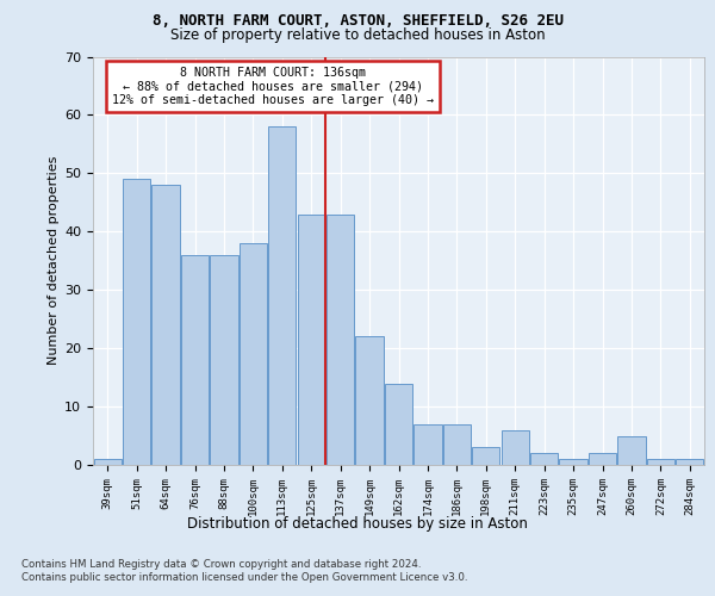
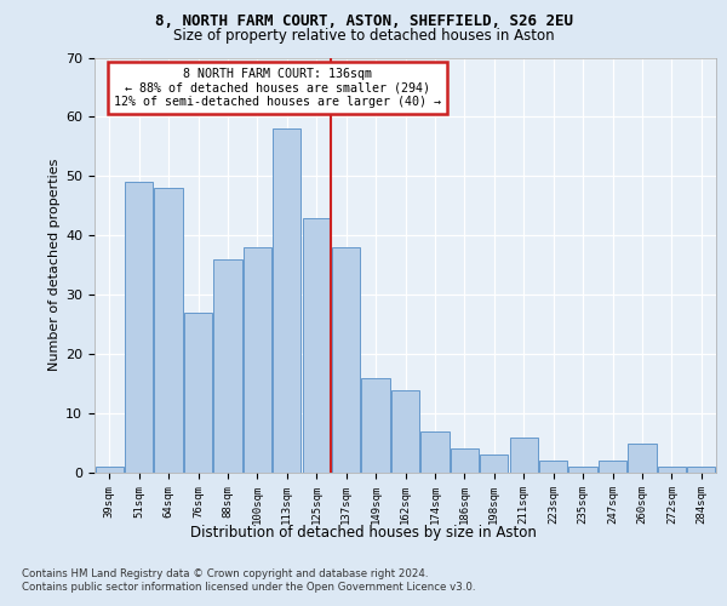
76sqm: 36 -> 27
137sqm: 43 -> 38
149sqm: 22 -> 16
186sqm: 7 -> 4
